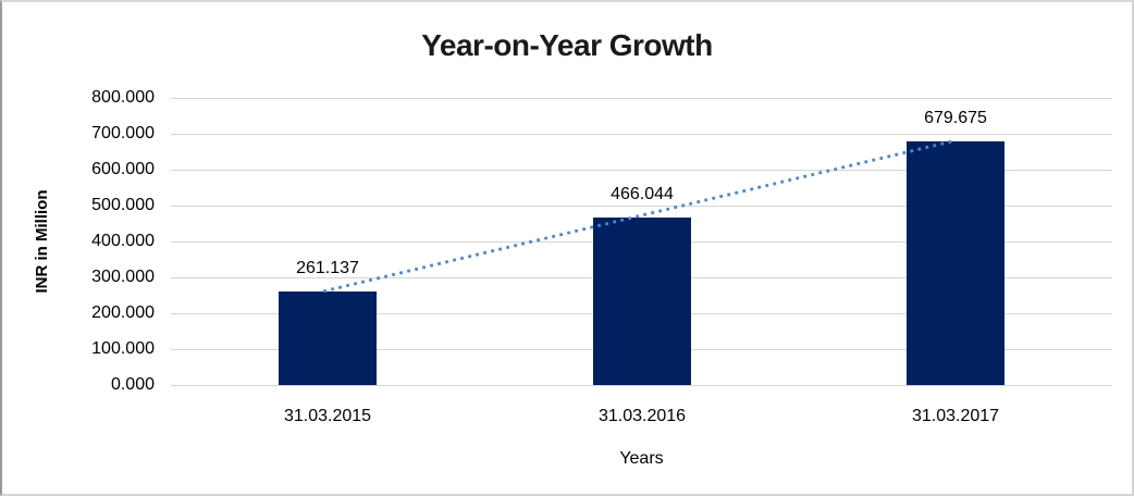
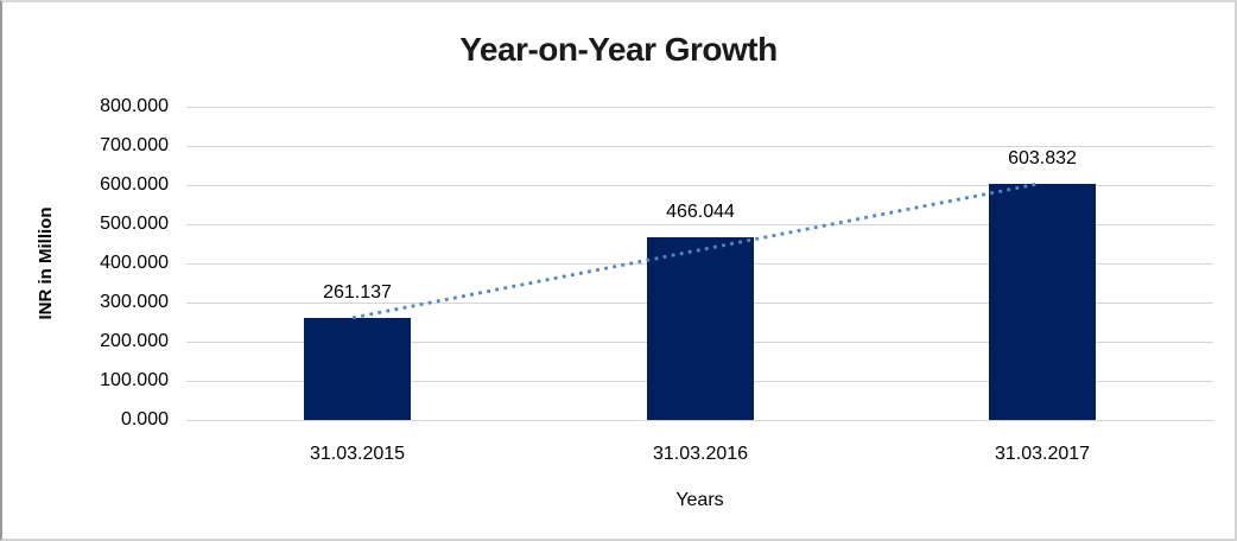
31.03.2017: 679.675 -> 603.832
